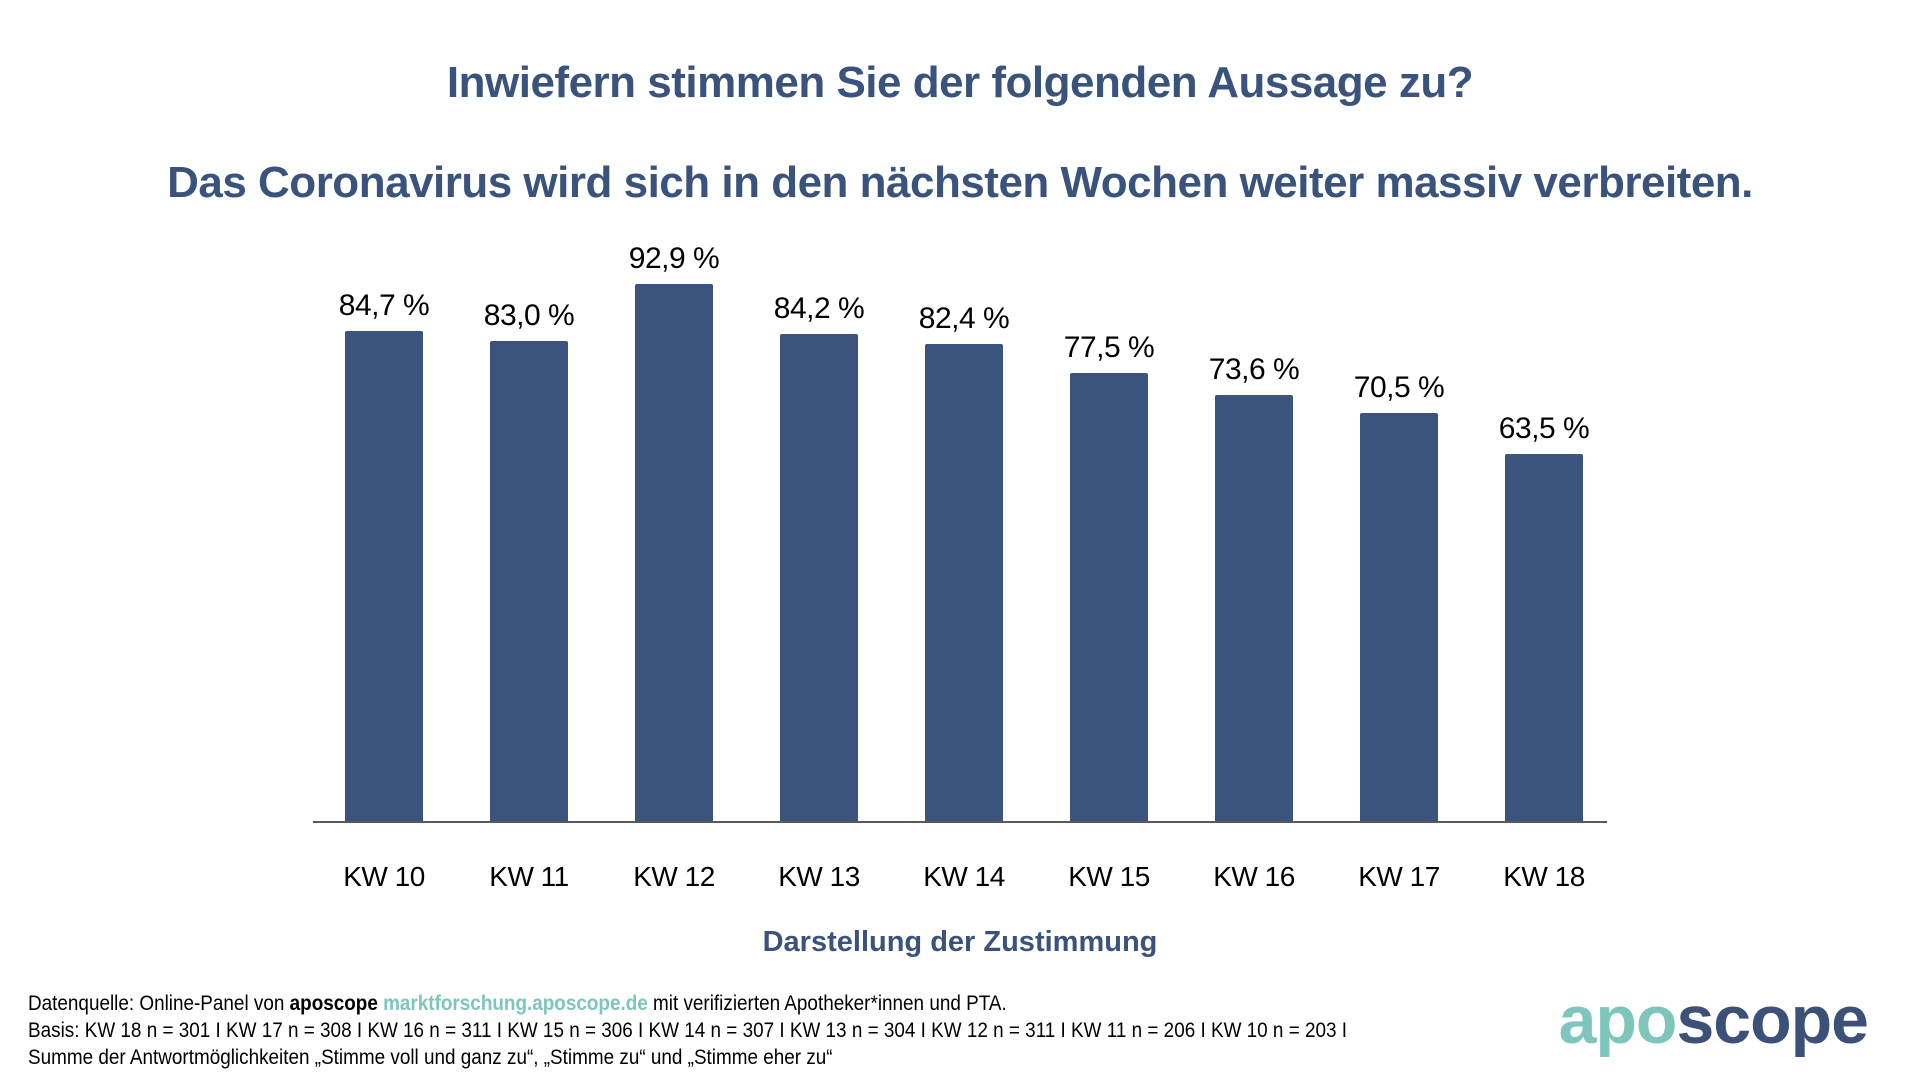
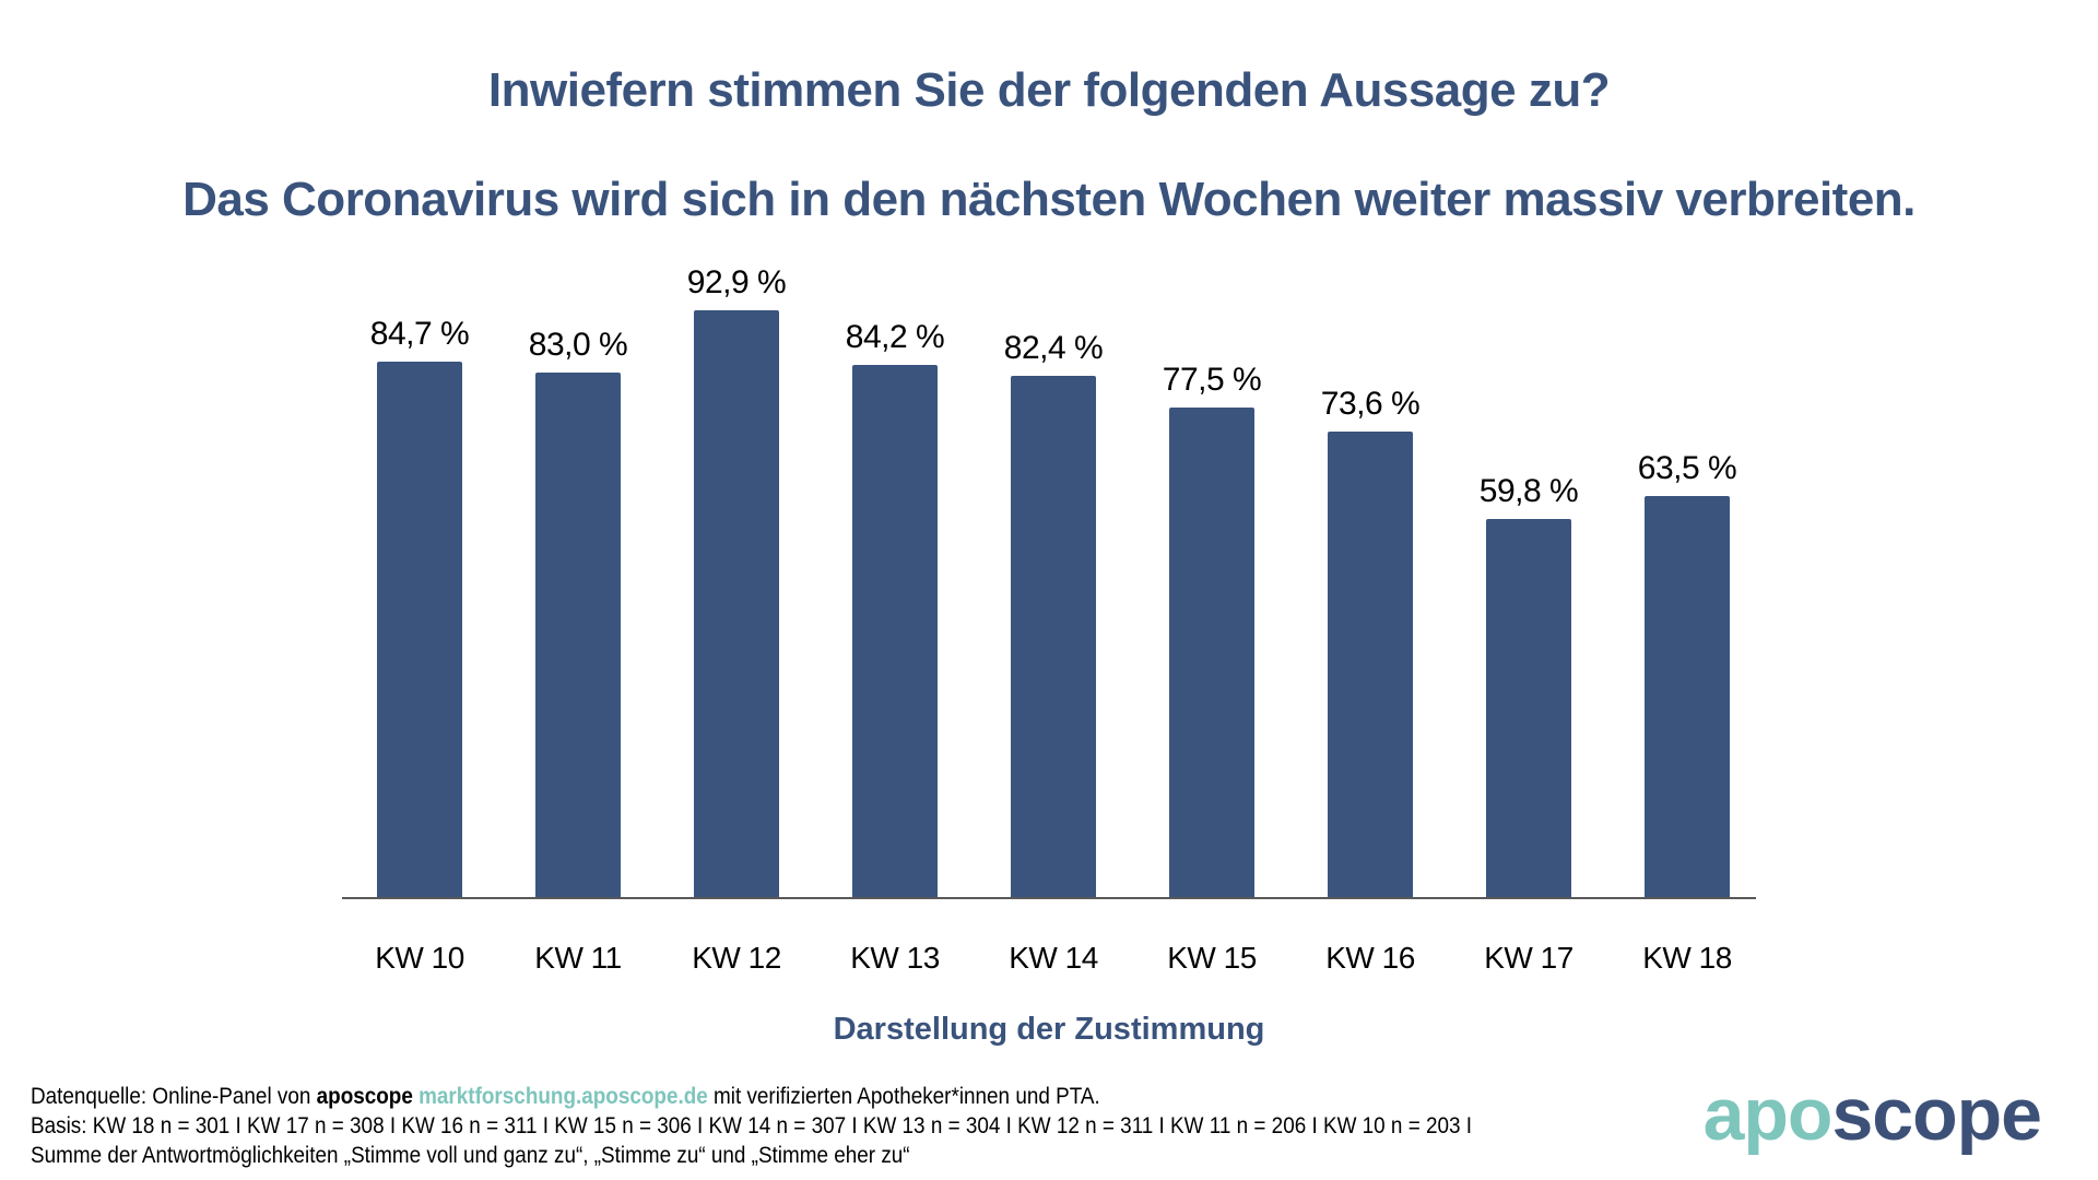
KW 17: 70,5 -> 59,8
